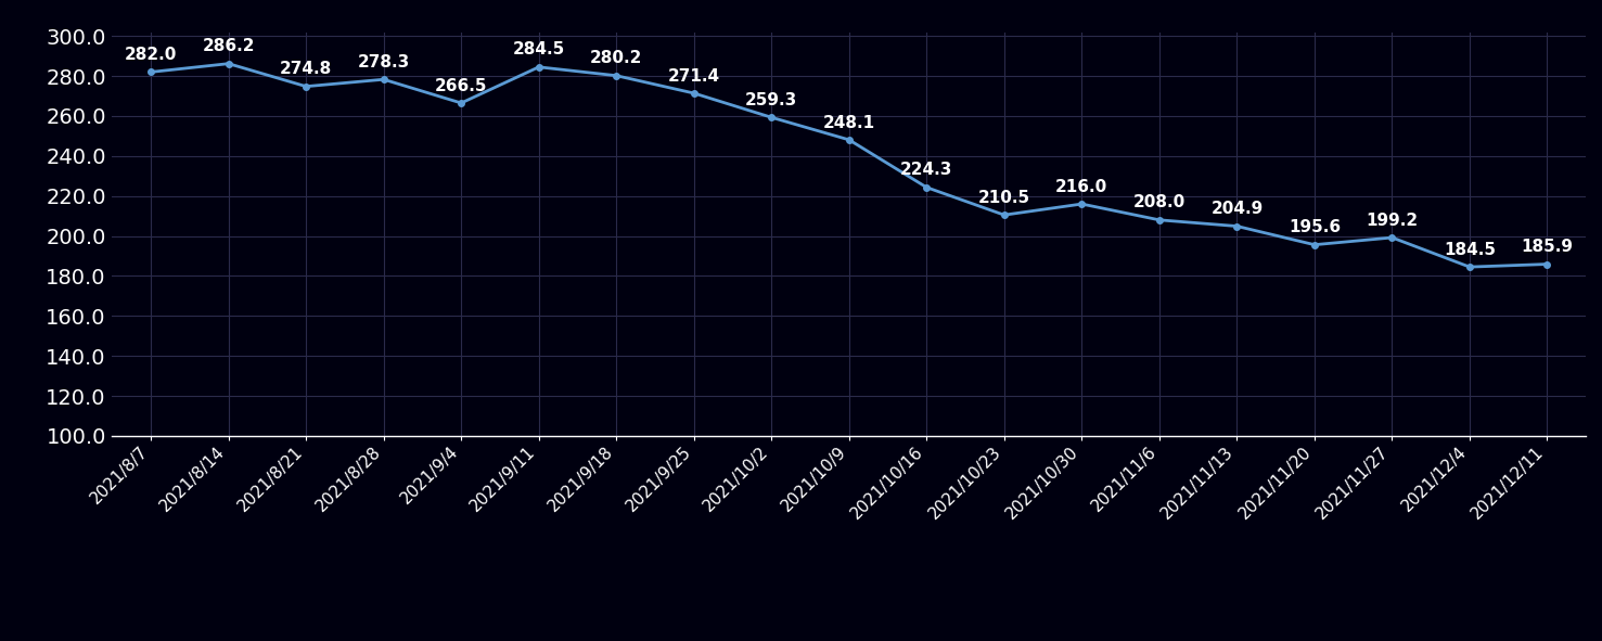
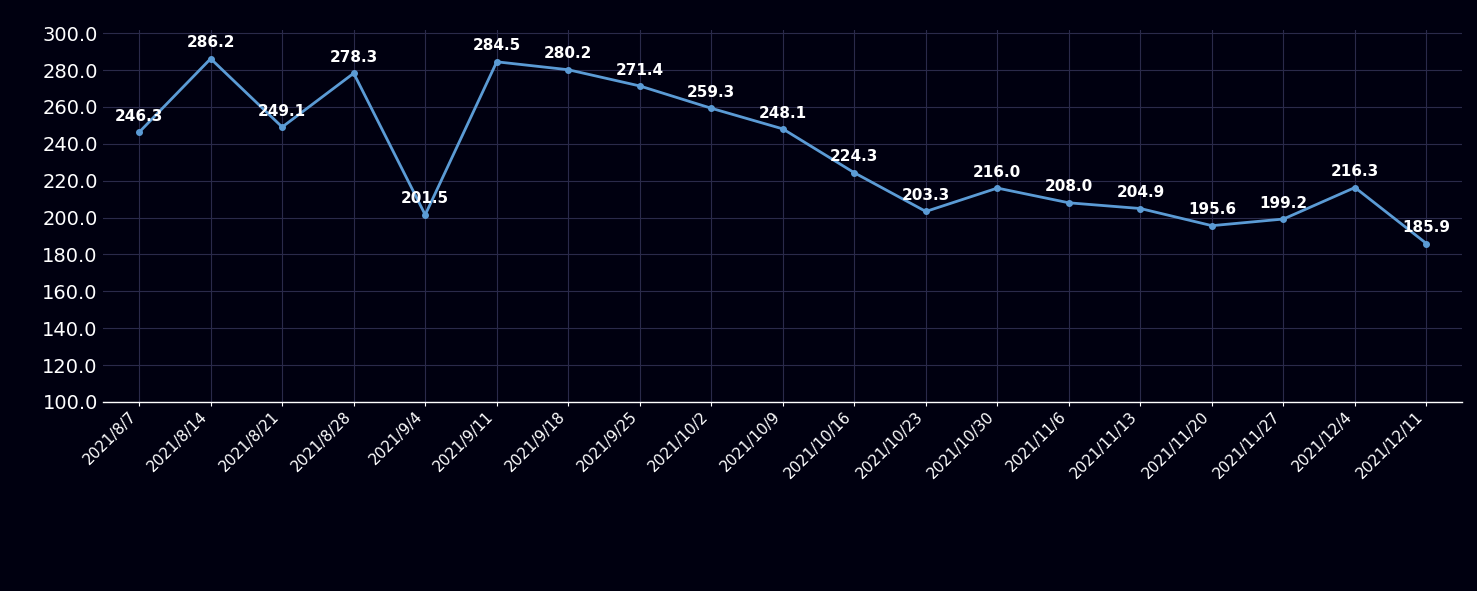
2021/8/7: 282.0 -> 246.3
2021/8/21: 274.8 -> 249.1
2021/9/4: 266.5 -> 201.5
2021/10/23: 210.5 -> 203.3
2021/12/4: 184.5 -> 216.3
